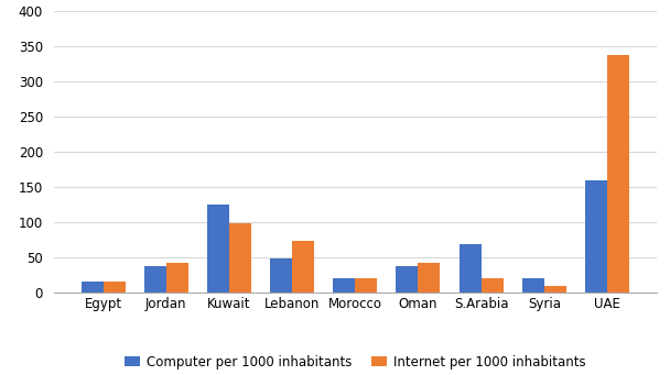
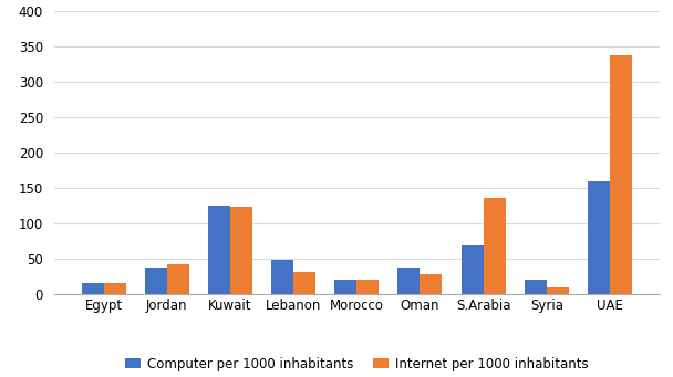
Internet per 1000 inhabitants/Kuwait: 99 -> 124
Internet per 1000 inhabitants/Lebanon: 74 -> 32
Internet per 1000 inhabitants/Oman: 42 -> 28
Internet per 1000 inhabitants/S.Arabia: 20 -> 136
